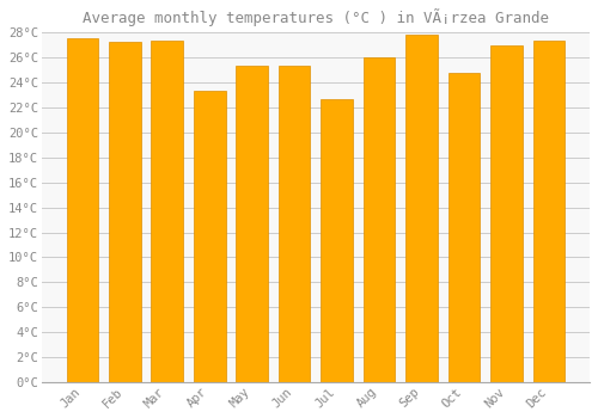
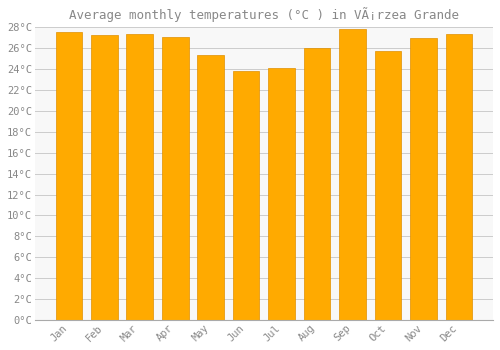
Apr: 23.3°C -> 27.1°C
Jun: 25.3°C -> 23.8°C
Jul: 22.7°C -> 24.1°C
Oct: 24.8°C -> 25.7°C
